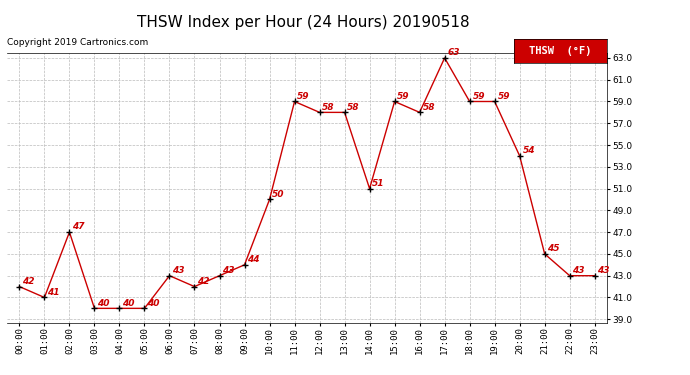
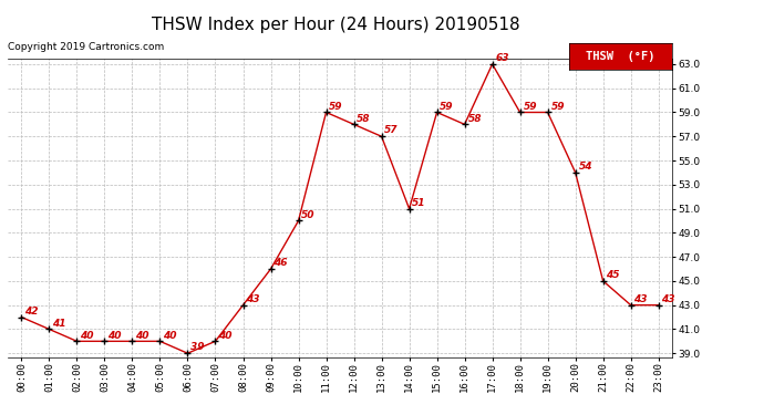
02:00: 47 -> 40
06:00: 43 -> 39
07:00: 42 -> 40
09:00: 44 -> 46
13:00: 58 -> 57
